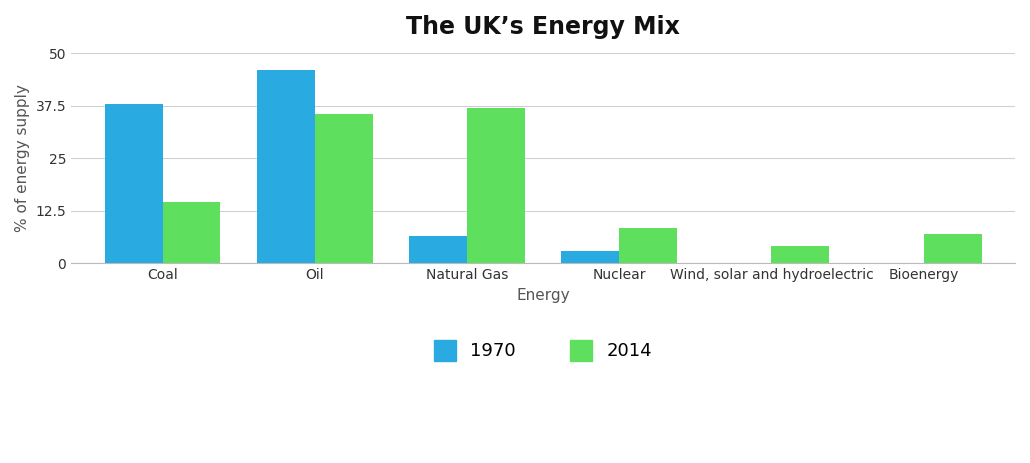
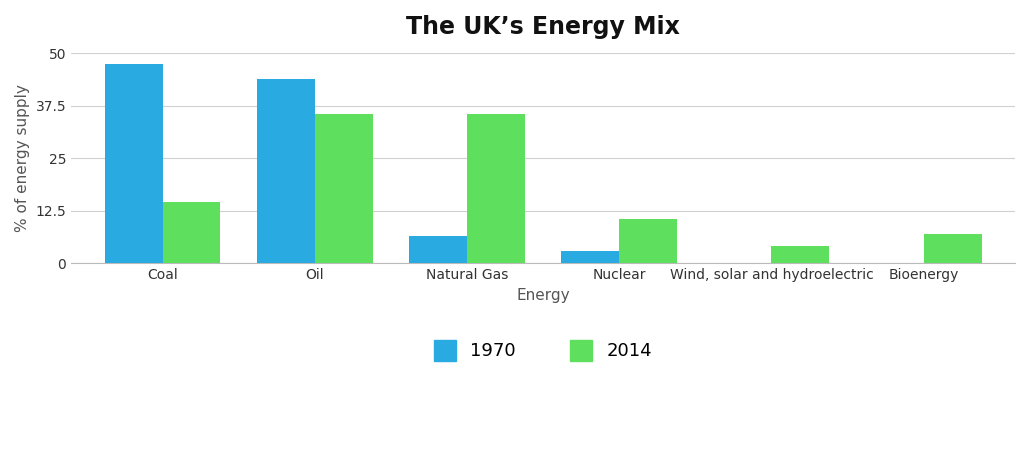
1970/Coal: 38.0 -> 47.5
1970/Oil: 46.0 -> 44.0
2014/Natural Gas: 37.0 -> 35.5
2014/Nuclear: 8.5 -> 10.5
